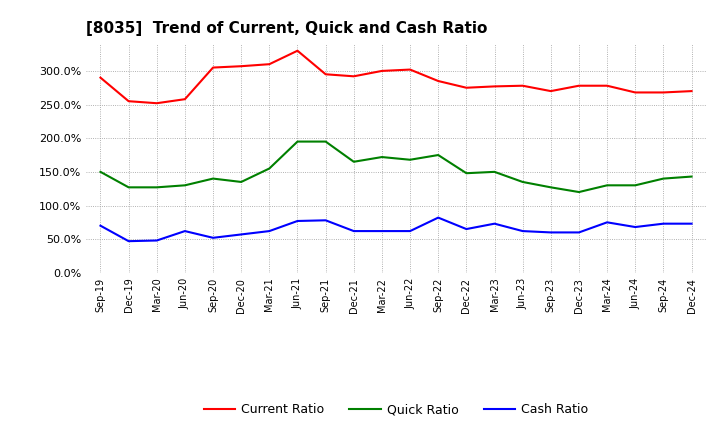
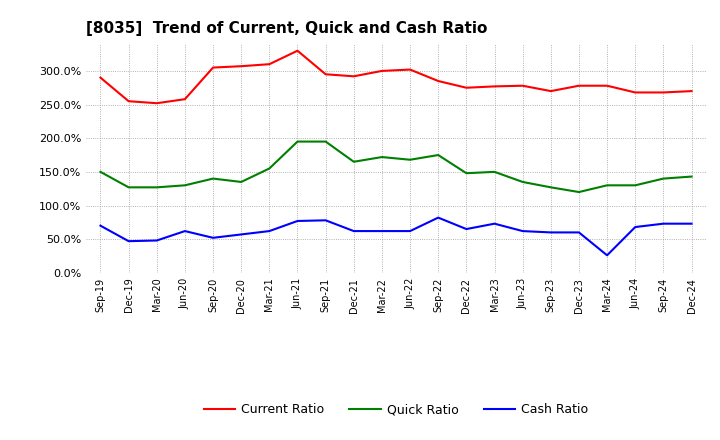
Cash Ratio/Mar-24: 75% -> 26%
